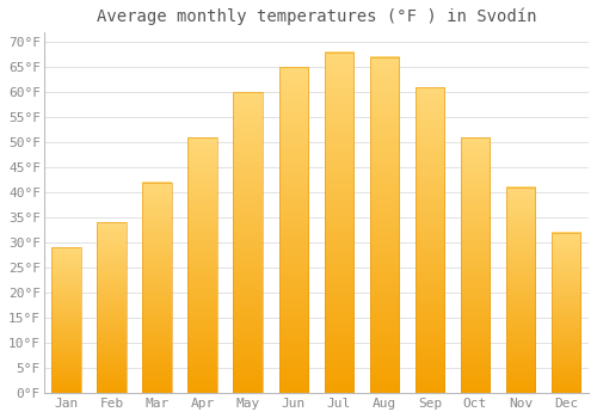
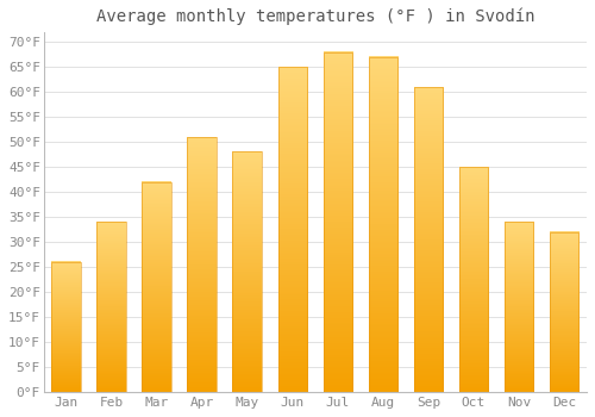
Jan: 29°F -> 26°F
May: 60°F -> 48°F
Oct: 51°F -> 45°F
Nov: 41°F -> 34°F
